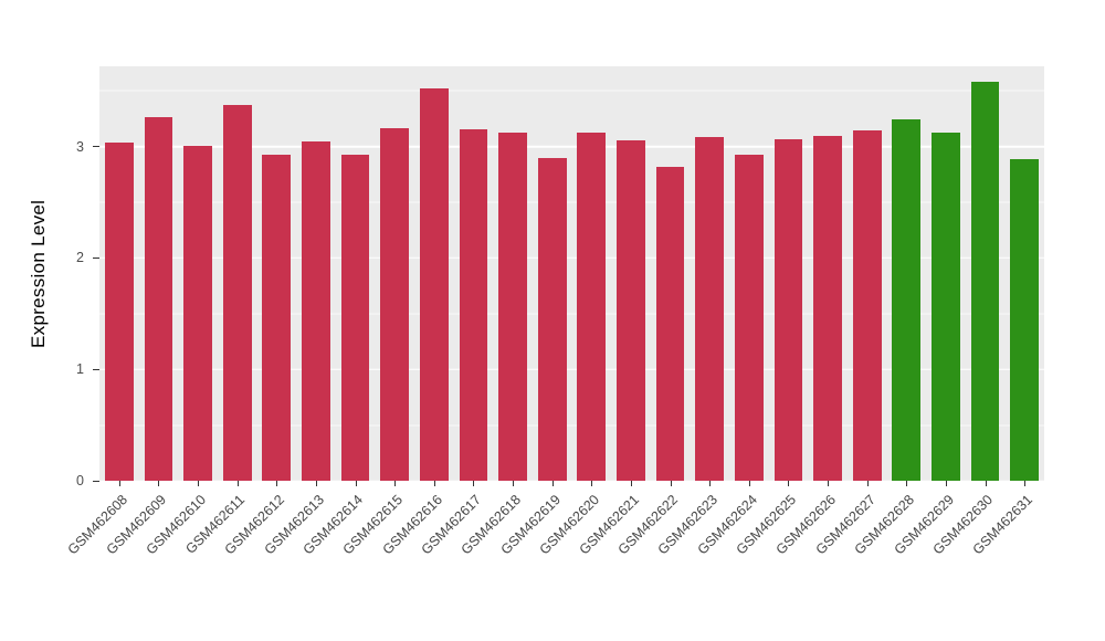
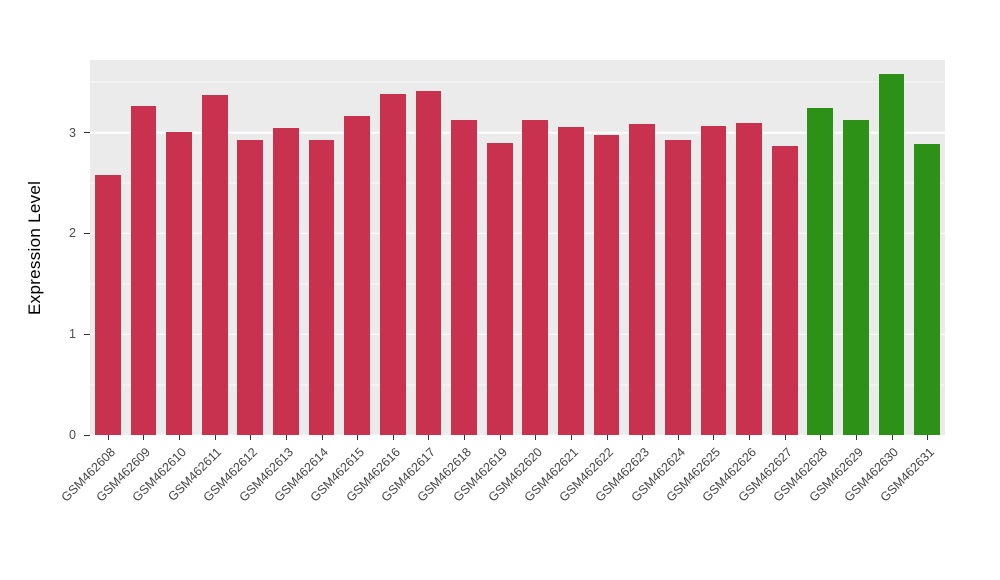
GSM462608: 3.04 -> 2.58
GSM462616: 3.52 -> 3.38
GSM462617: 3.15 -> 3.41
GSM462622: 2.82 -> 2.98
GSM462627: 3.14 -> 2.87
